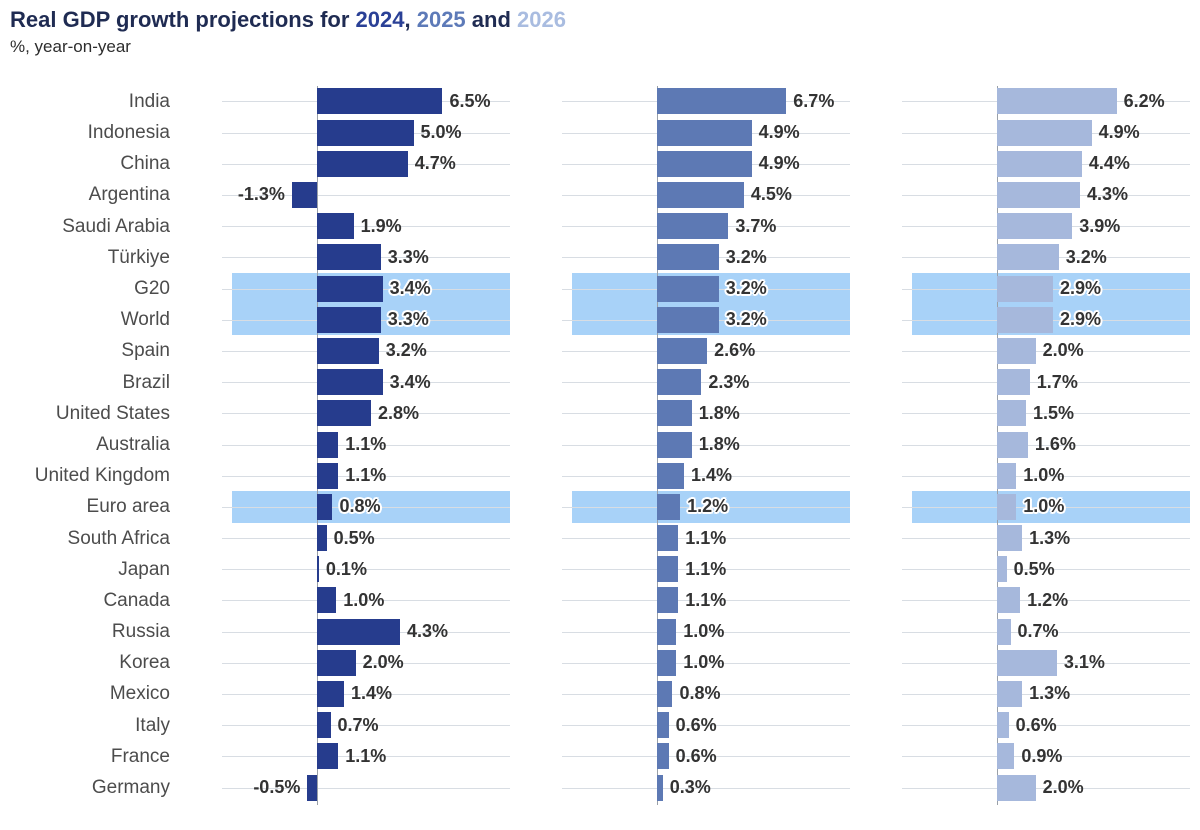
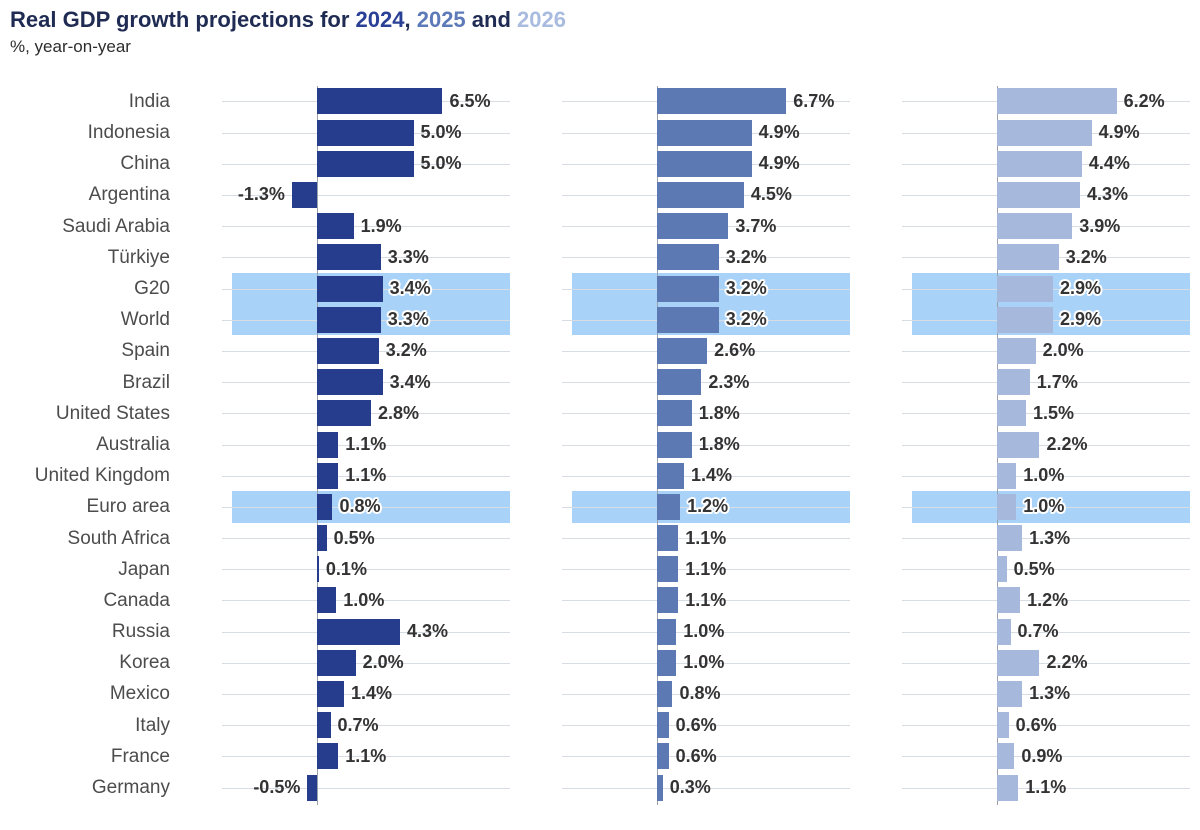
2024/China: 4.7% -> 5.0%
2026/Australia: 1.6% -> 2.2%
2026/Korea: 3.1% -> 2.2%
2026/Germany: 2.0% -> 1.1%
